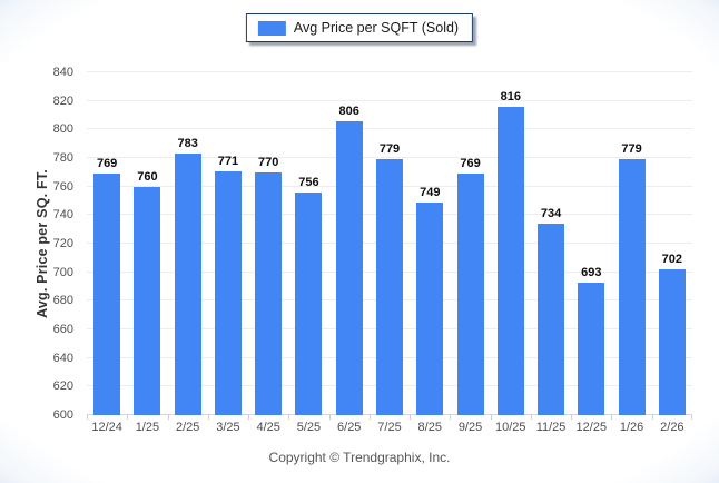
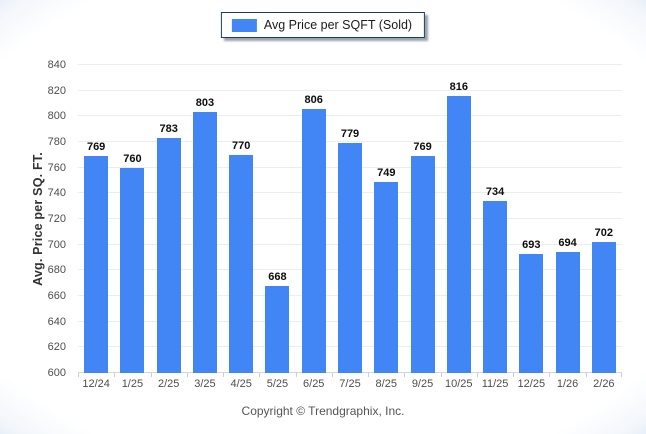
3/25: 771 -> 803
5/25: 756 -> 668
1/26: 779 -> 694
